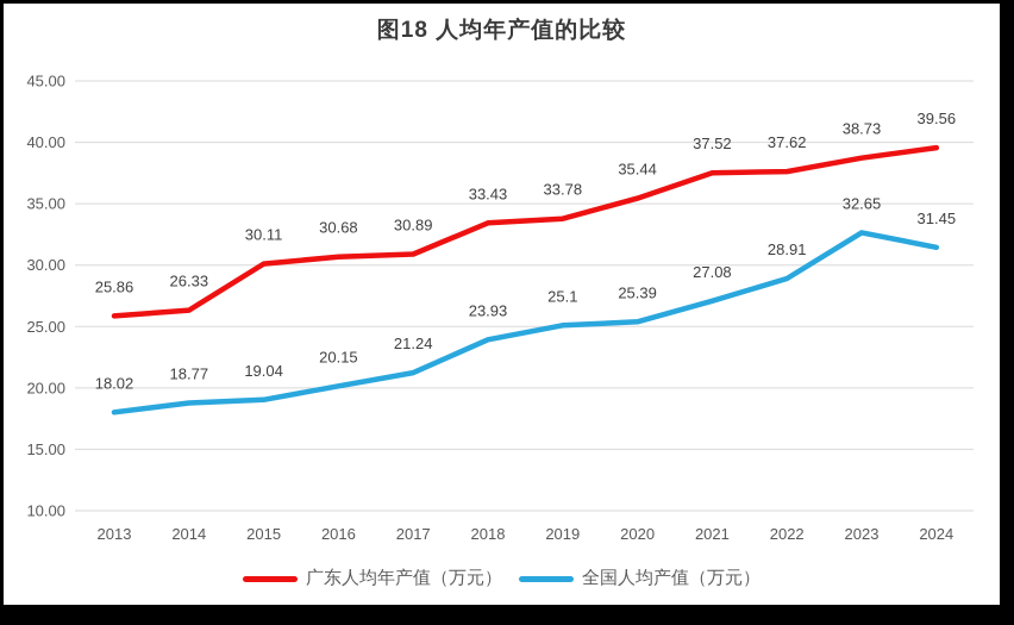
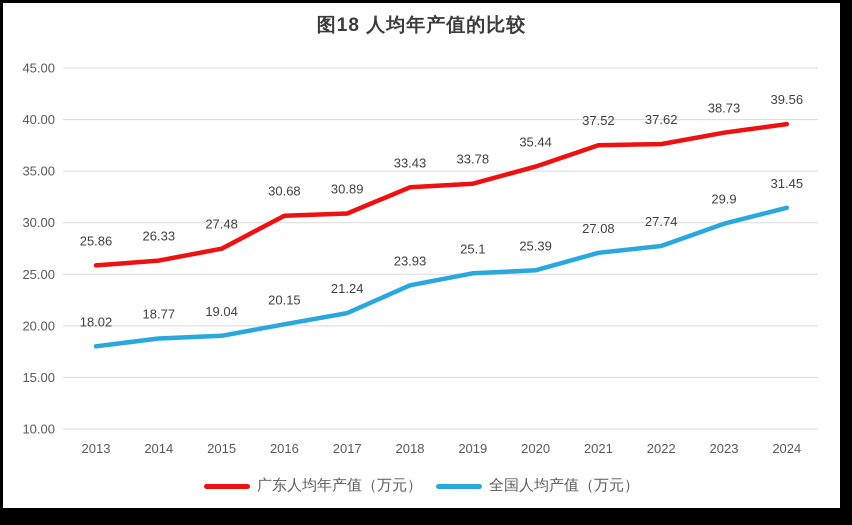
广东人均年产值（万元）/2015: 30.11 -> 27.48
全国人均产值（万元）/2022: 28.91 -> 27.74
全国人均产值（万元）/2023: 32.65 -> 29.9
